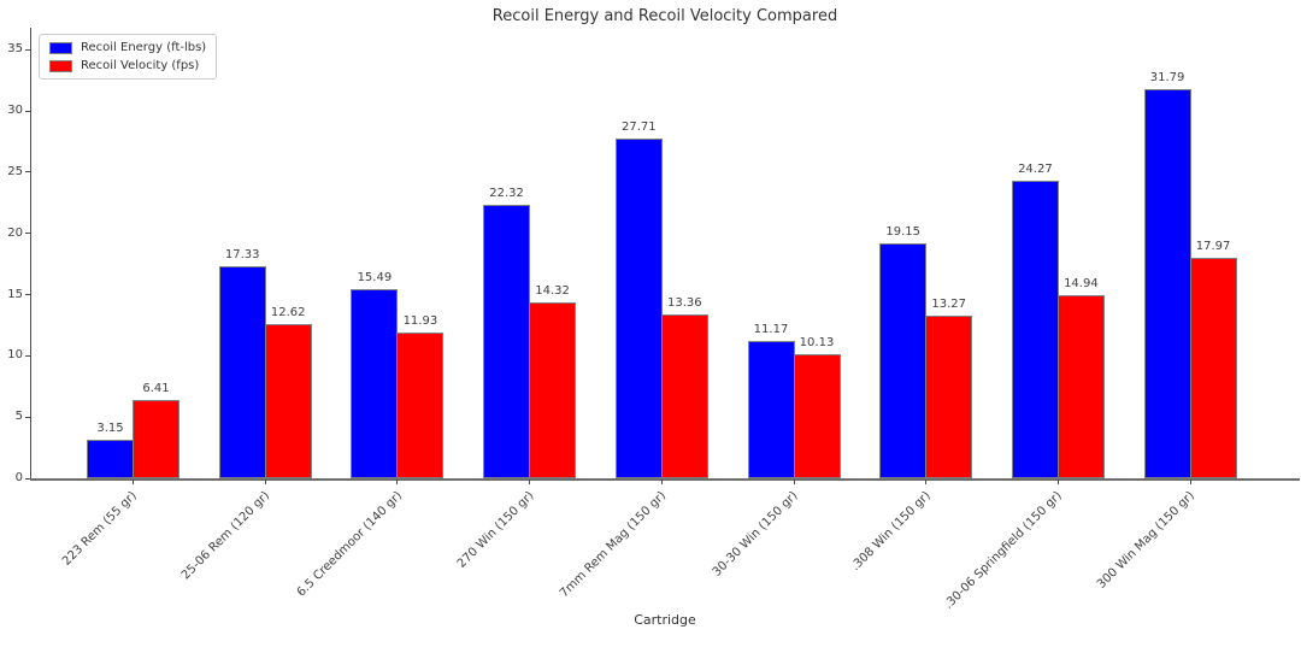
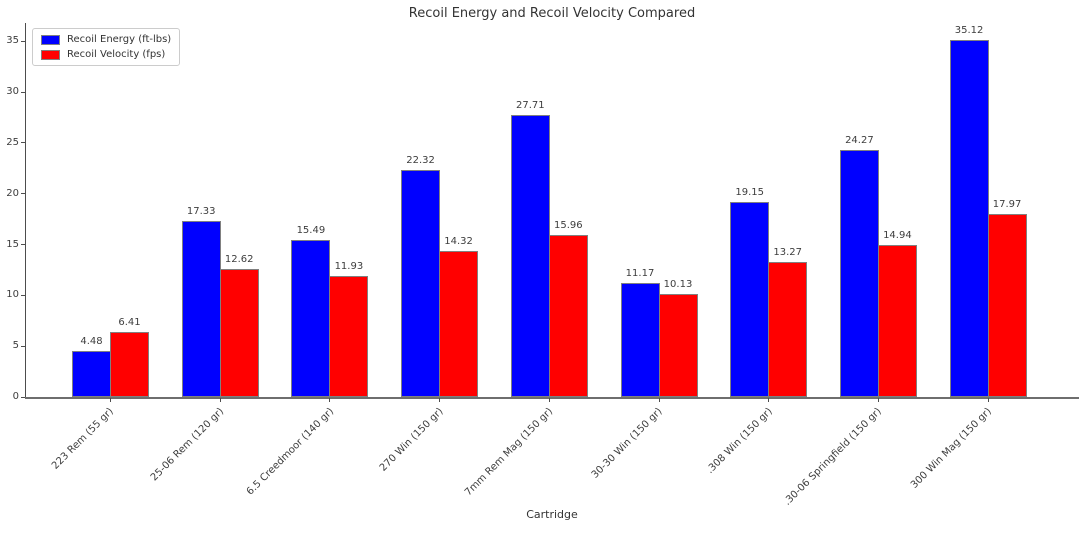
Recoil Energy (ft-lbs)/223 Rem (55 gr): 3.15 -> 4.48
Recoil Velocity (fps)/7mm Rem Mag (150 gr): 13.36 -> 15.96
Recoil Energy (ft-lbs)/300 Win Mag (150 gr): 31.79 -> 35.12
